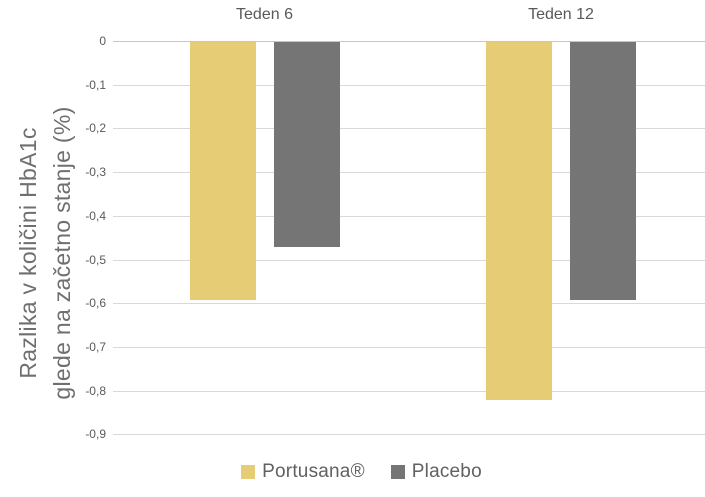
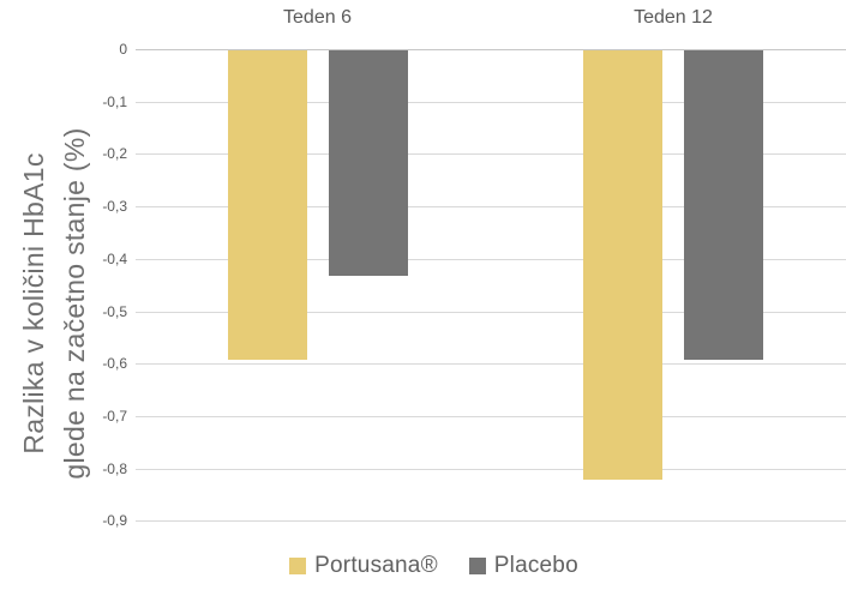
Placebo/Teden 6: -0,47 -> -0,43
